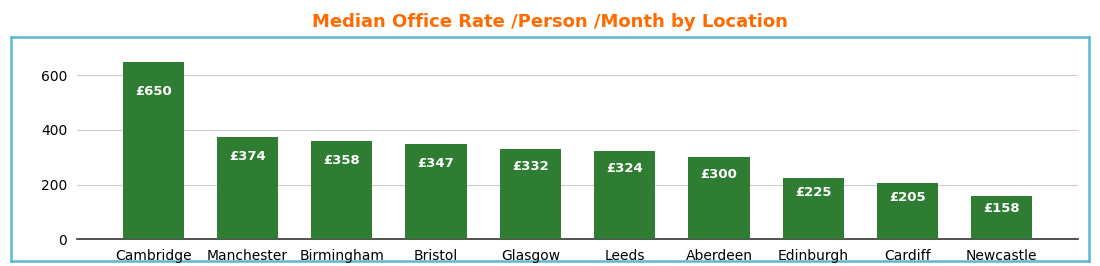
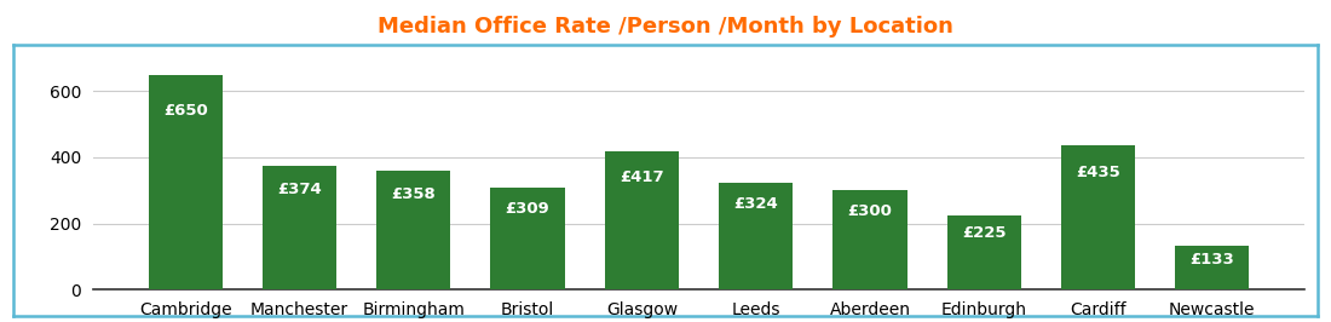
Bristol: £347 -> £309
Glasgow: £332 -> £417
Cardiff: £205 -> £435
Newcastle: £158 -> £133
